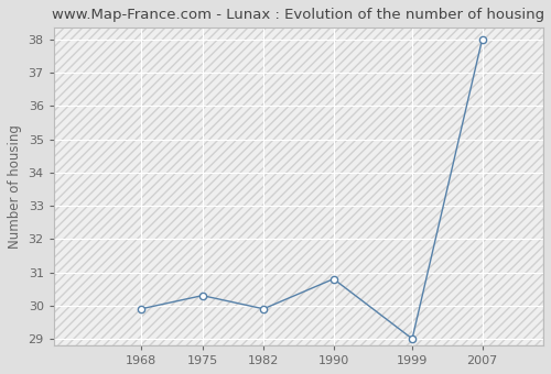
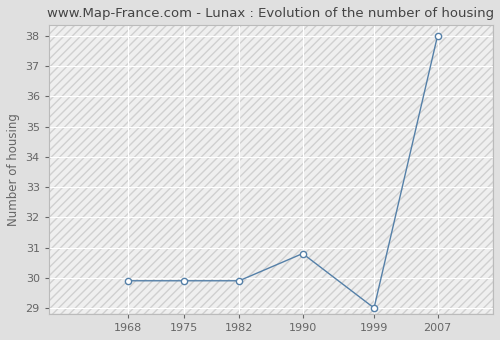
1975: 30.3 -> 29.9
